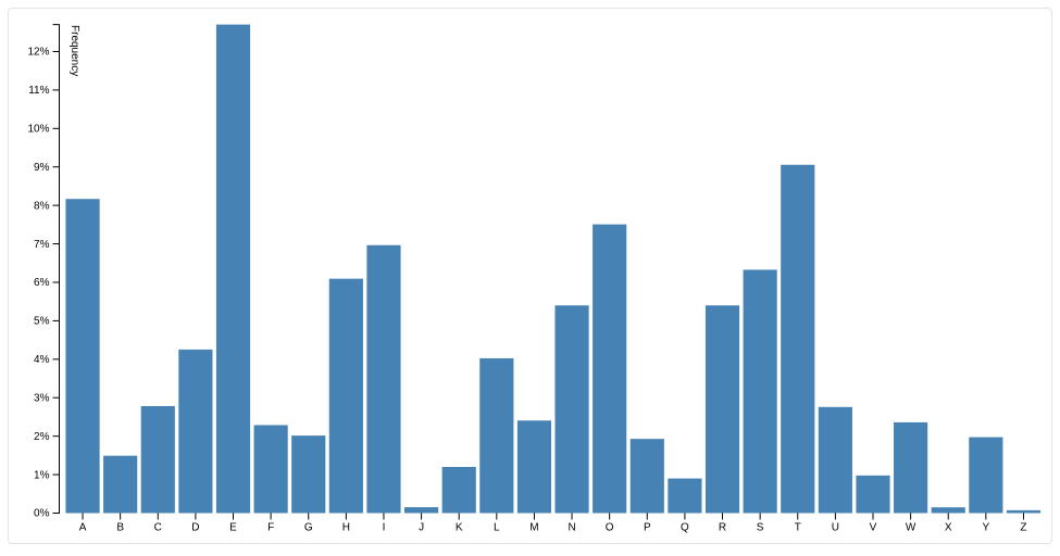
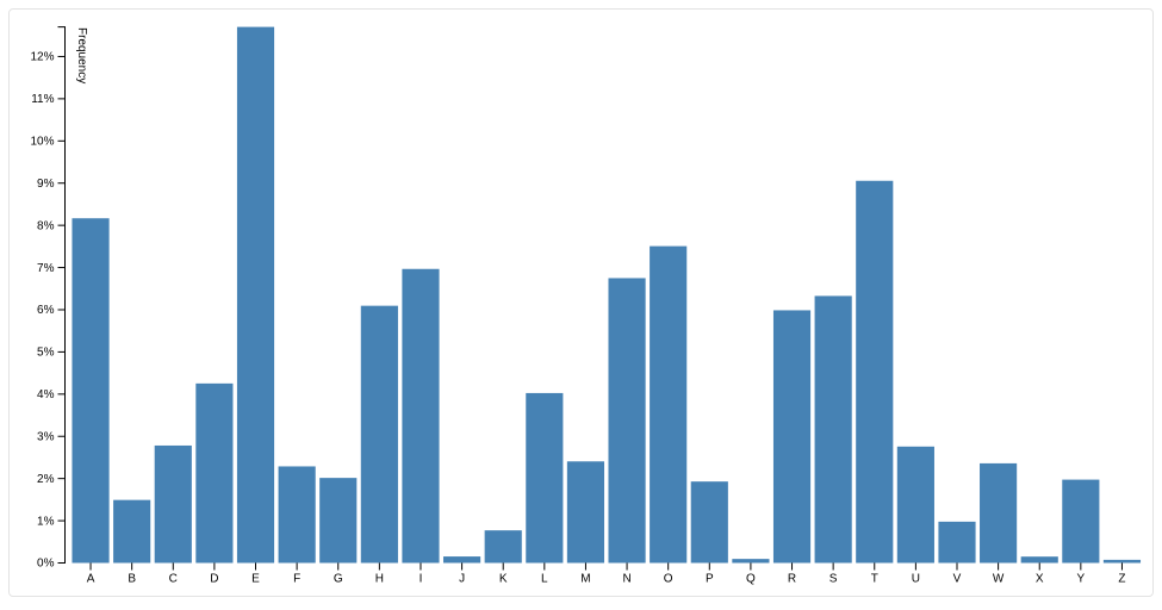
K: 1.2% -> 0.8%
N: 5.4% -> 6.7%
Q: 0.9% -> 0.1%
R: 5.4% -> 6.0%
